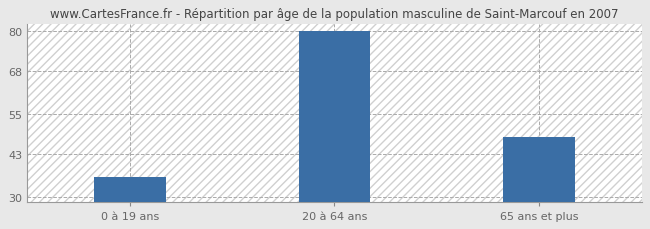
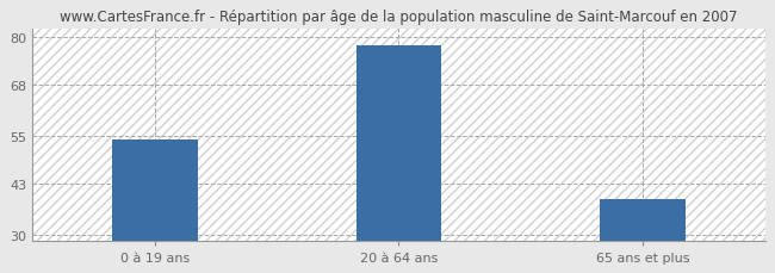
0 à 19 ans: 36 -> 54
20 à 64 ans: 80 -> 78
65 ans et plus: 48 -> 39
